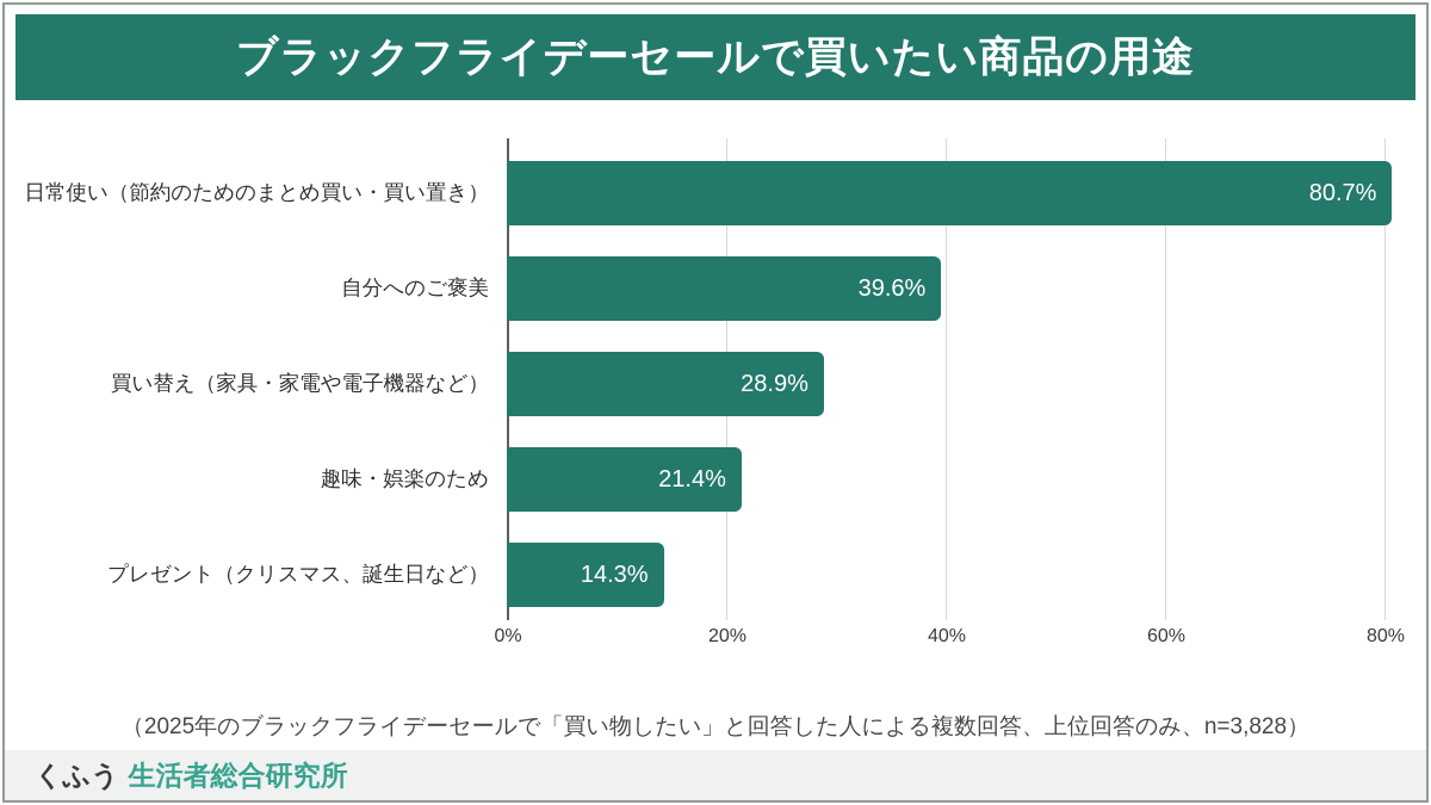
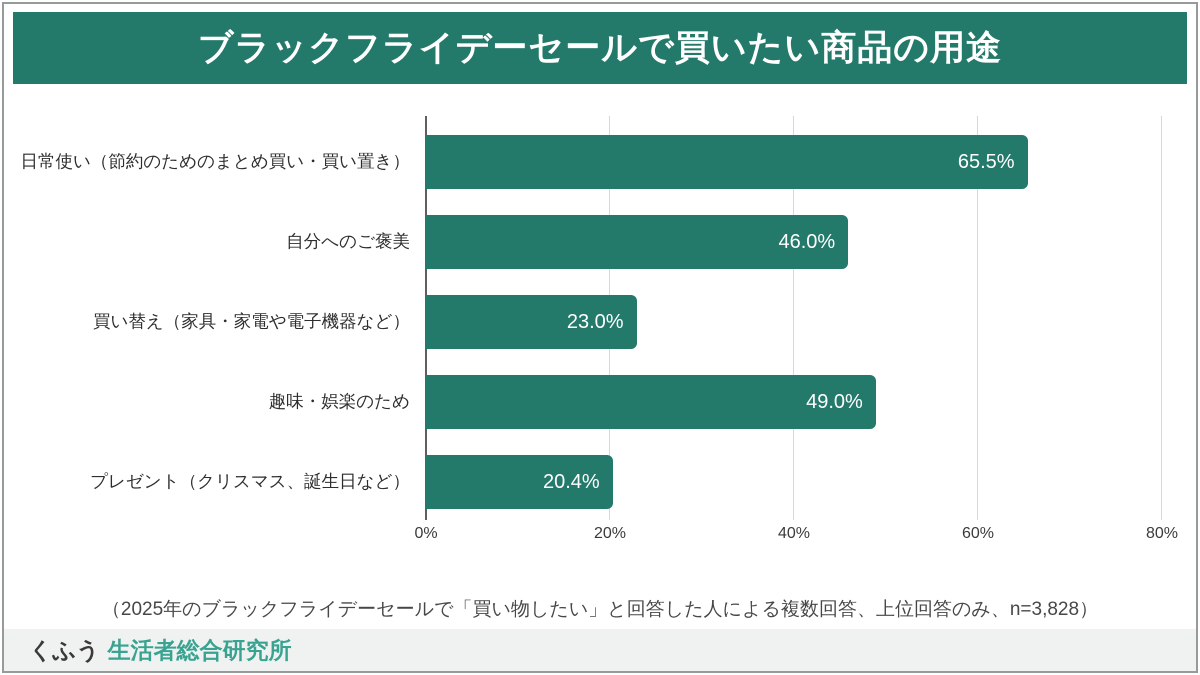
日常使い（節約のためのまとめ買い・買い置き）: 80.7% -> 65.5%
自分へのご褒美: 39.6% -> 46.0%
買い替え（家具・家電や電子機器など）: 28.9% -> 23.0%
趣味・娯楽のため: 21.4% -> 49.0%
プレゼント（クリスマス、誕生日など）: 14.3% -> 20.4%
